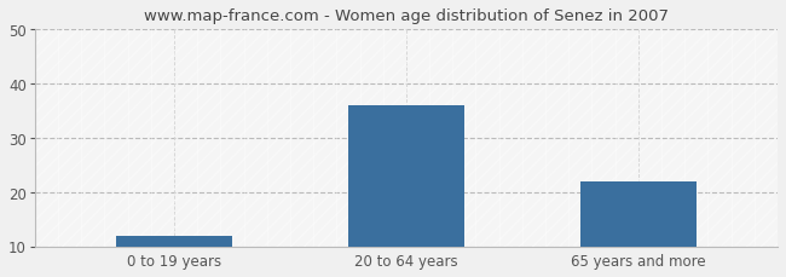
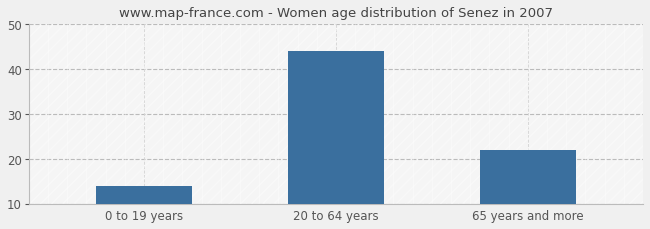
0 to 19 years: 12 -> 14
20 to 64 years: 36 -> 44
